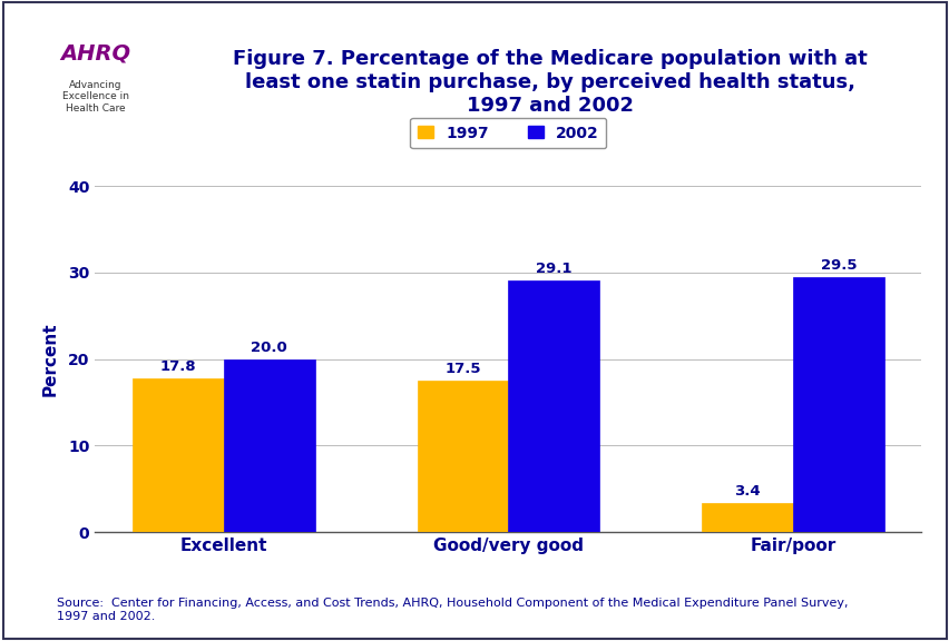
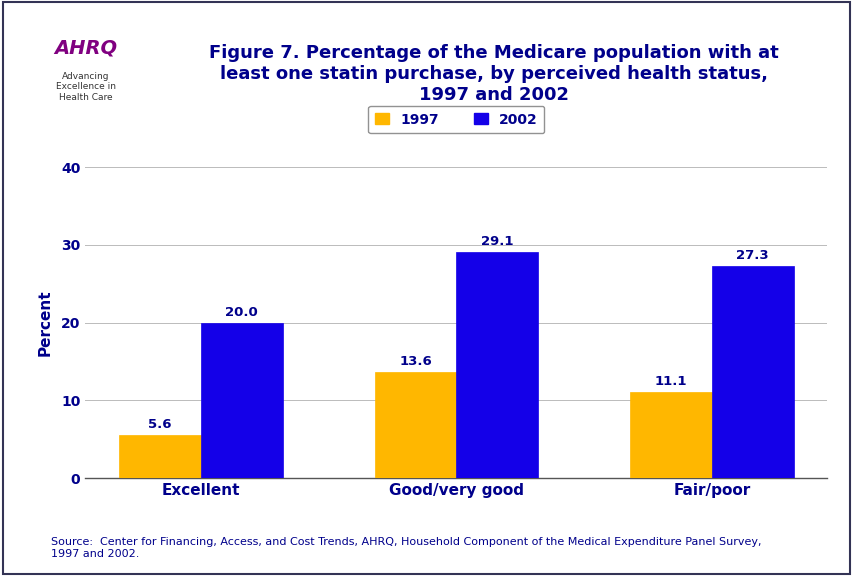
1997/Excellent: 17.8 -> 5.6
1997/Good/very good: 17.5 -> 13.6
1997/Fair/poor: 3.4 -> 11.1
2002/Fair/poor: 29.5 -> 27.3
